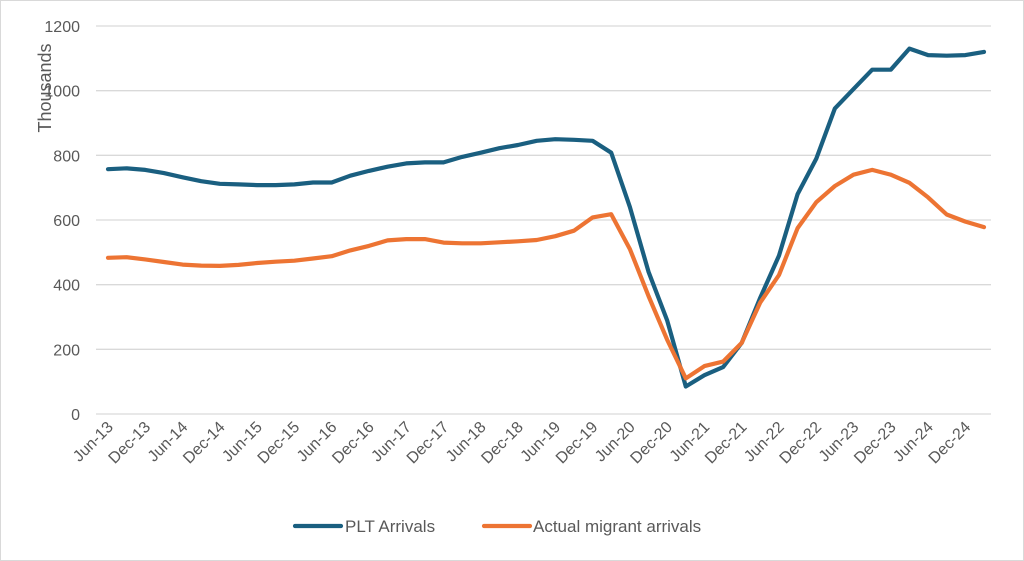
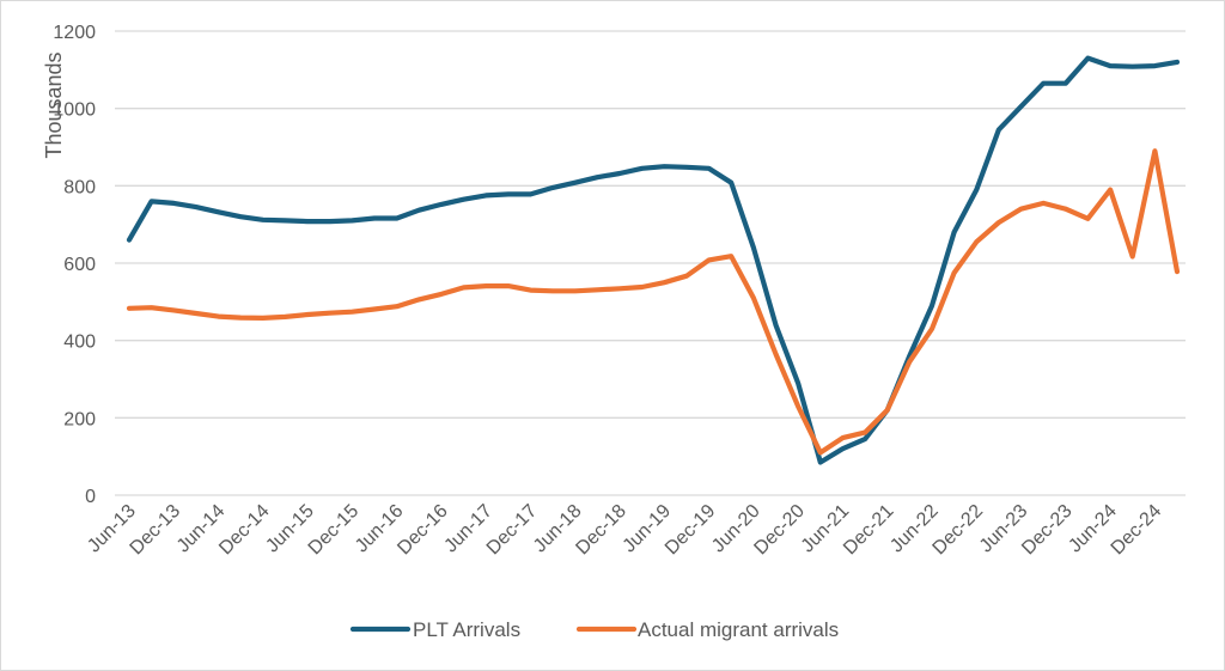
PLT Arrivals/Jun-13: 760 -> 660
Actual migrant arrivals/Jun-24: 670 -> 790
Actual migrant arrivals/Dec-24: 600 -> 890
